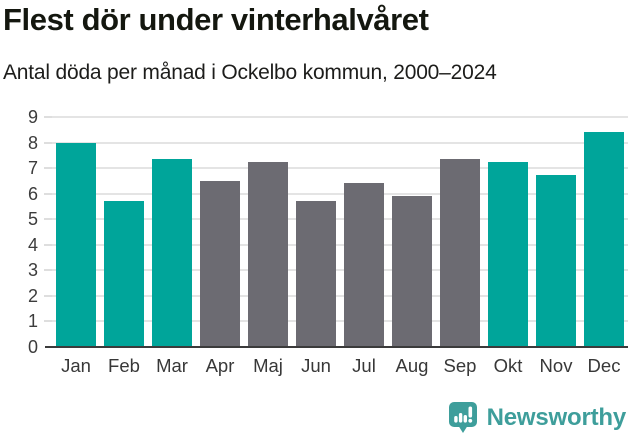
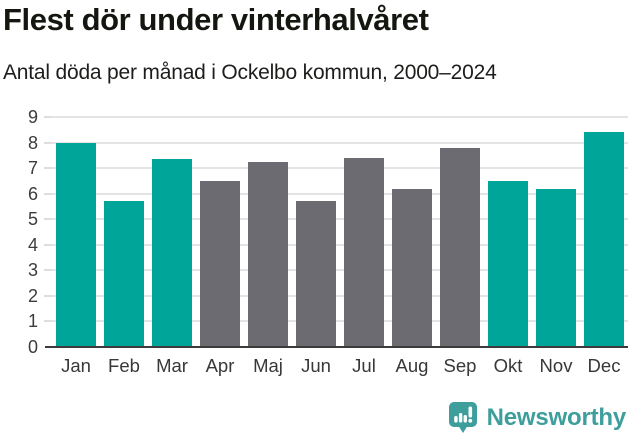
Jul: 6.4 -> 7.4
Aug: 5.9 -> 6.2
Sep: 7.3 -> 7.8
Okt: 7.2 -> 6.5
Nov: 6.8 -> 6.2
